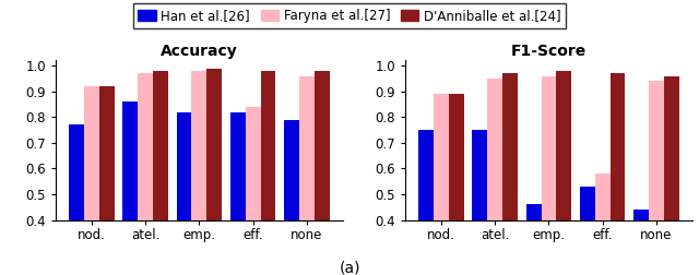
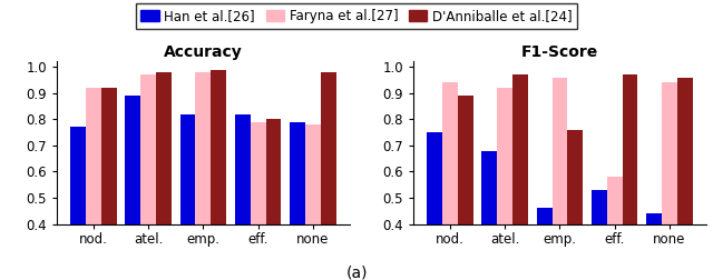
Accuracy/Han et al.[26]/atel.: 0.86 -> 0.89
Accuracy/Faryna et al.[27]/eff.: 0.84 -> 0.79
Accuracy/D'Anniballe et al.[24]/eff.: 0.98 -> 0.80
Accuracy/Faryna et al.[27]/none: 0.96 -> 0.78
F1-Score/Faryna et al.[27]/nod.: 0.89 -> 0.94
F1-Score/Han et al.[26]/atel.: 0.75 -> 0.68
F1-Score/Faryna et al.[27]/atel.: 0.95 -> 0.92
F1-Score/D'Anniballe et al.[24]/emp.: 0.98 -> 0.76
